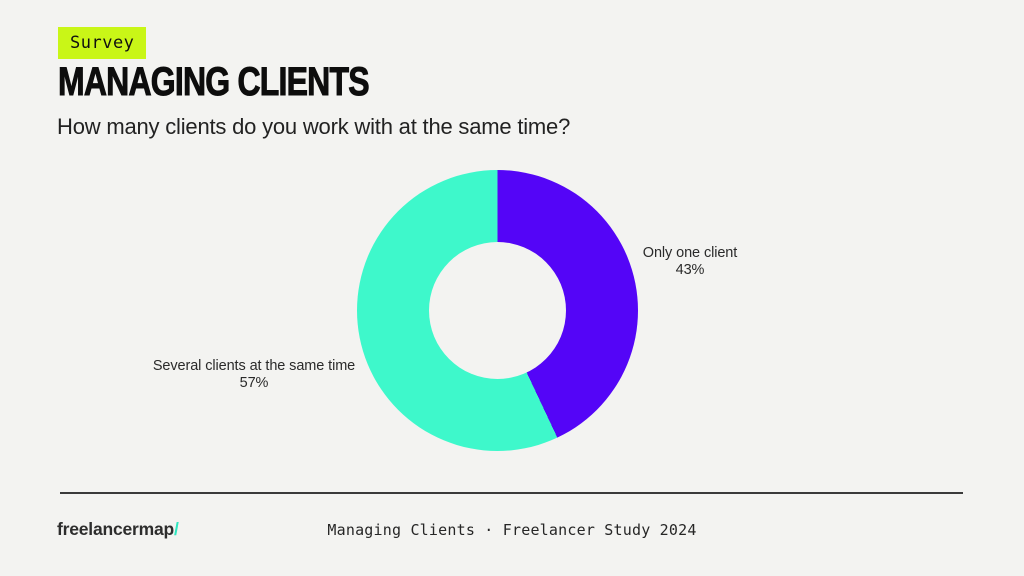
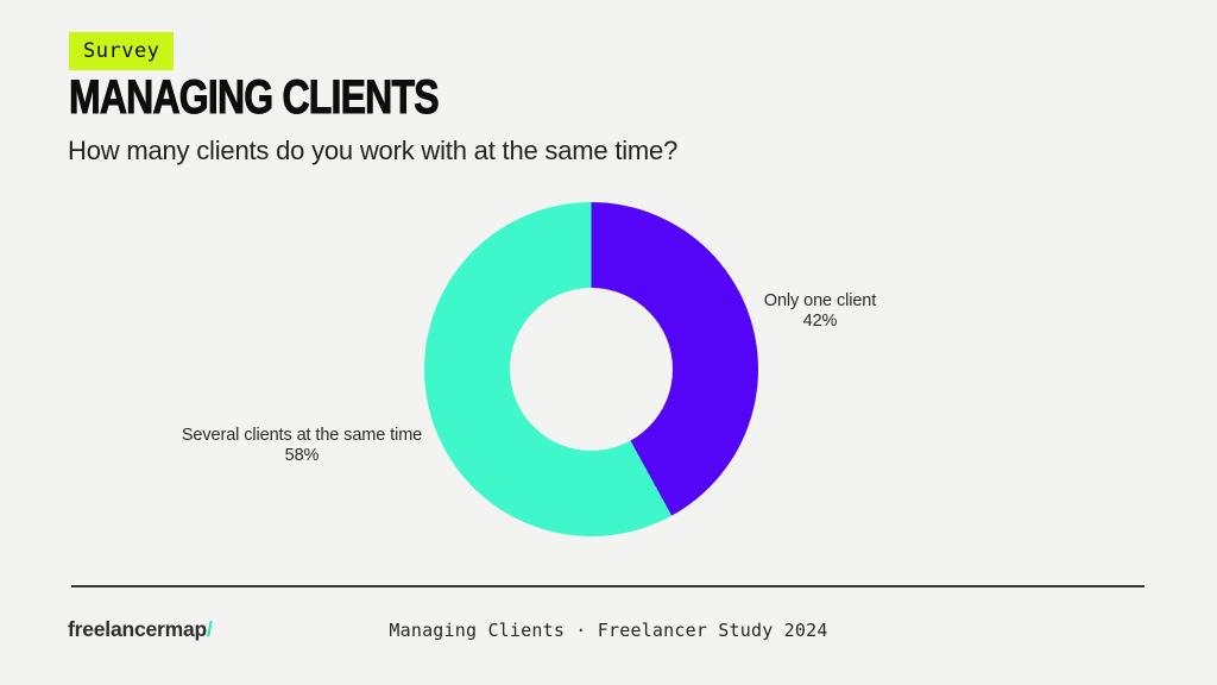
Only one client: 43% -> 42%
Several clients at the same time: 57% -> 58%
